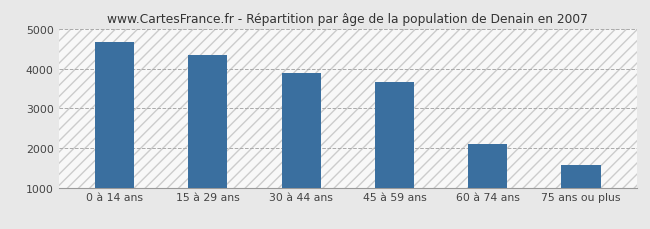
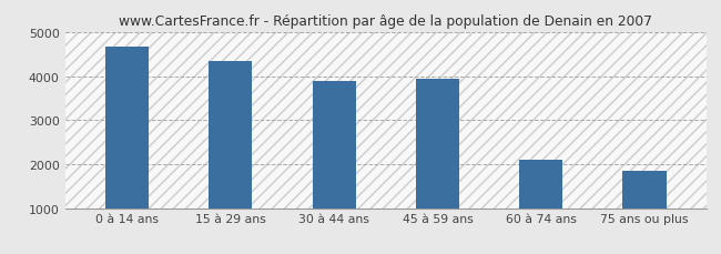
45 à 59 ans: 3660 -> 3950
75 ans ou plus: 1580 -> 1850
